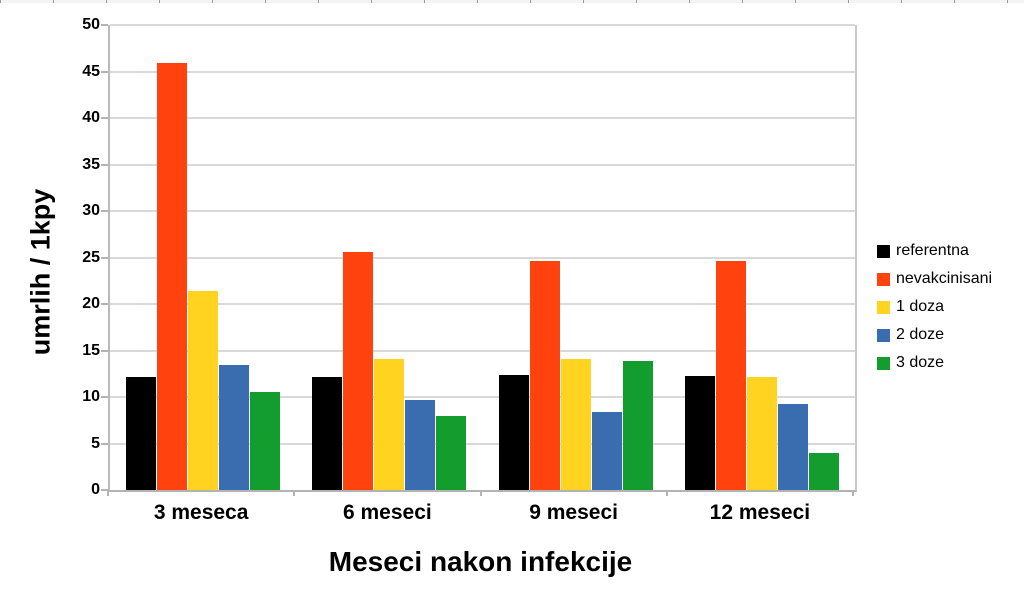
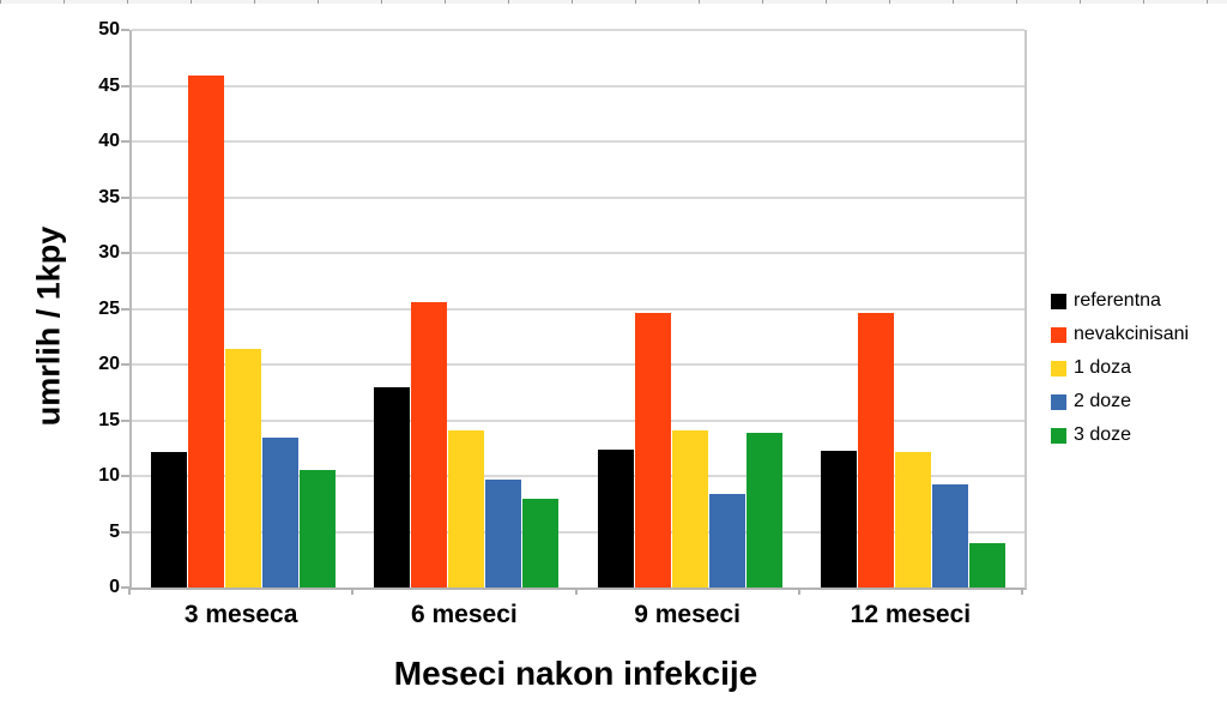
referentna/6 meseci: 12 -> 18
